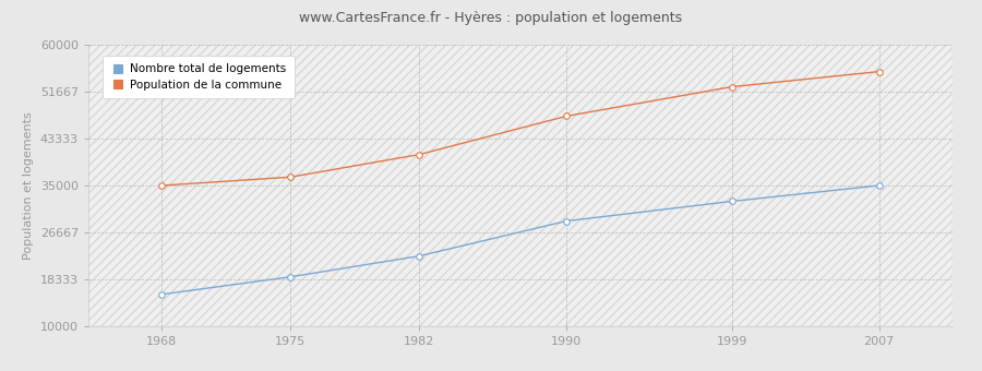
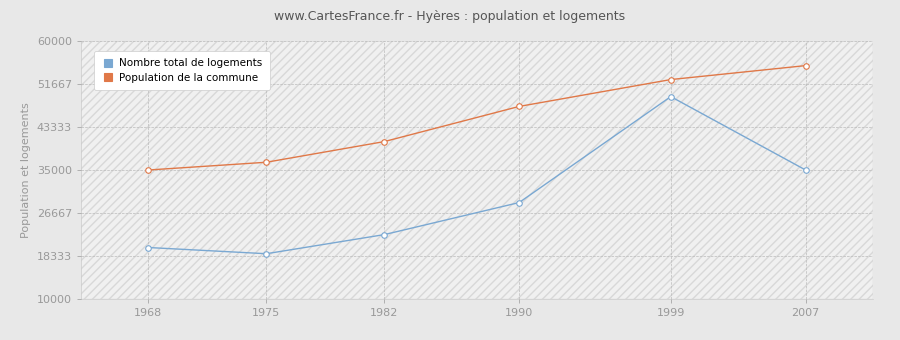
Nombre total de logements/1968: 15700 -> 20000
Nombre total de logements/1999: 32200 -> 49200
